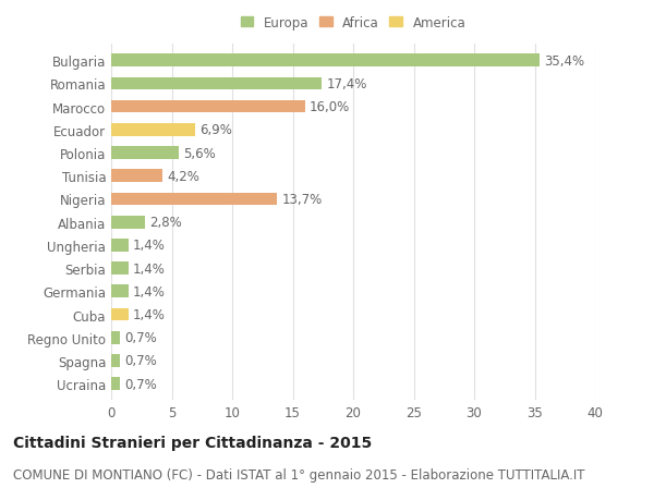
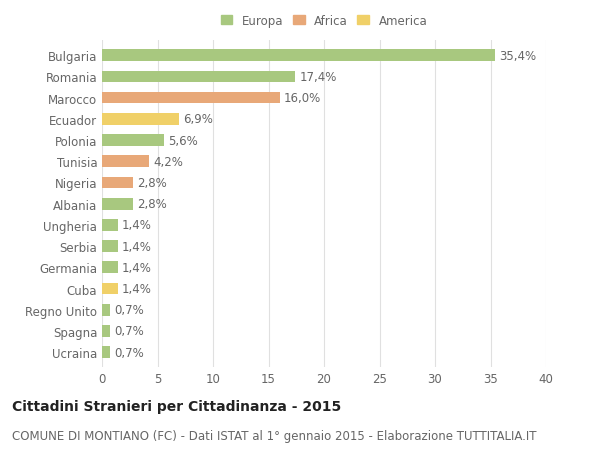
Nigeria: 13,7% -> 2,8%
